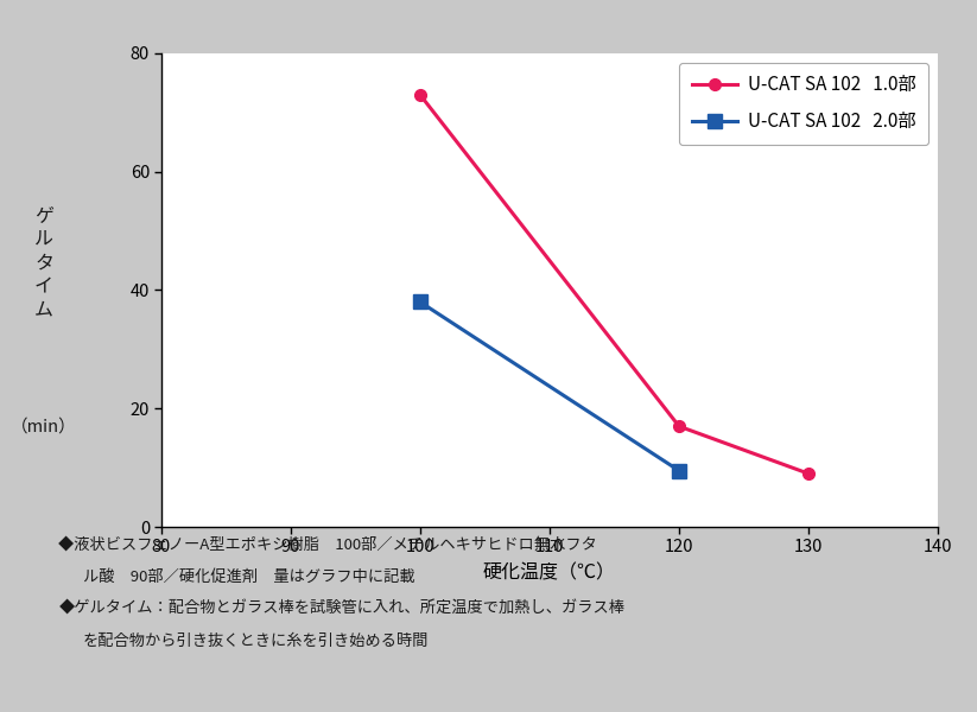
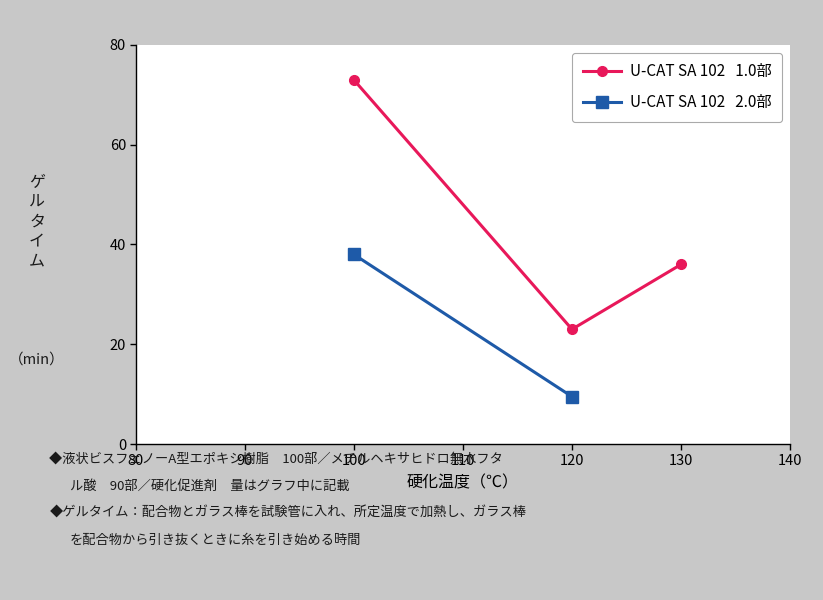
120: 17 -> 23
130: 9 -> 36
